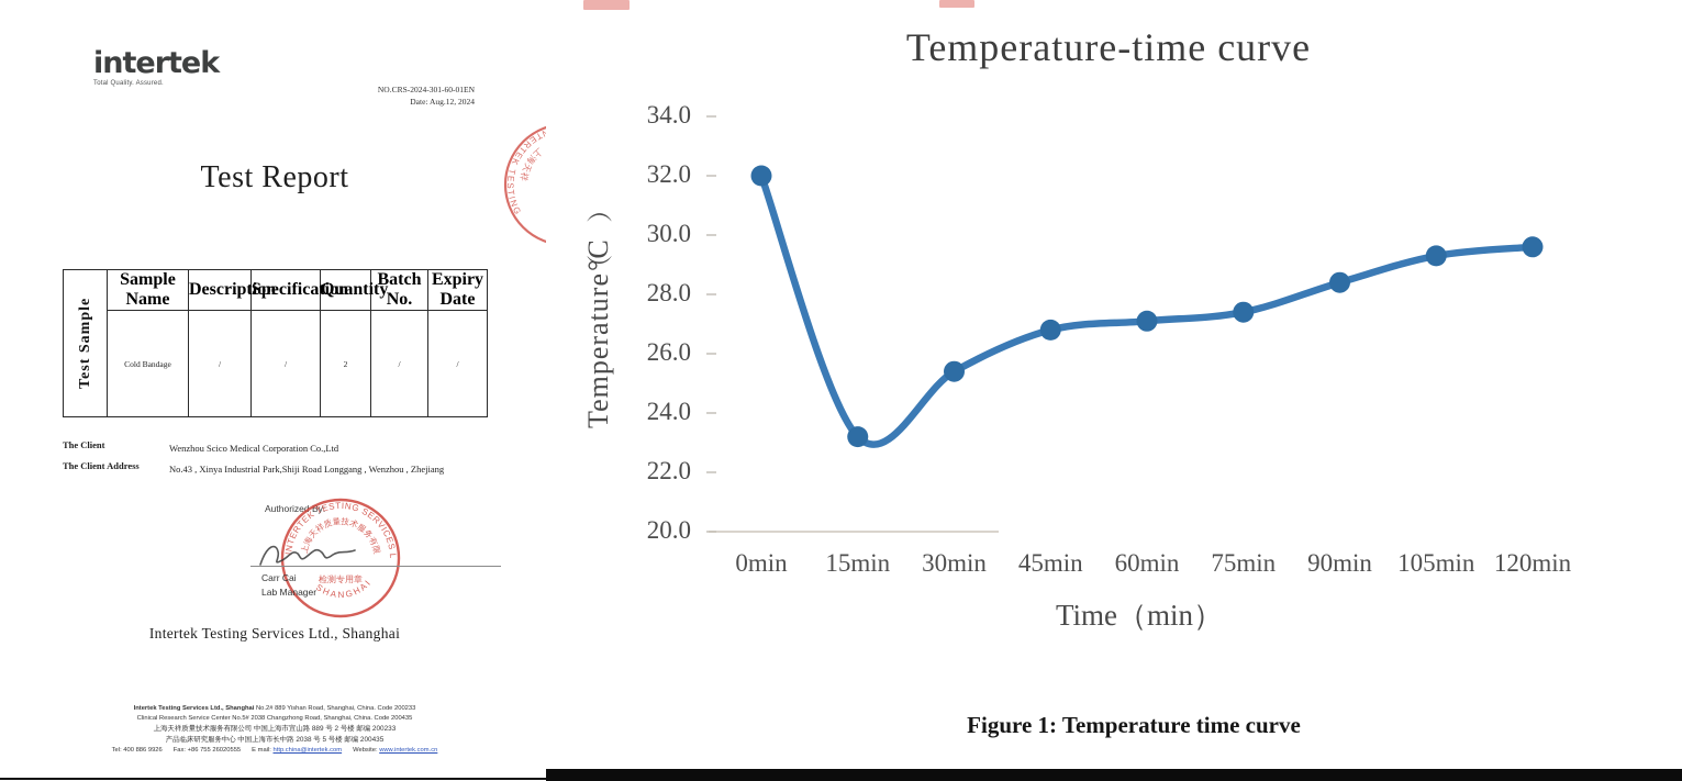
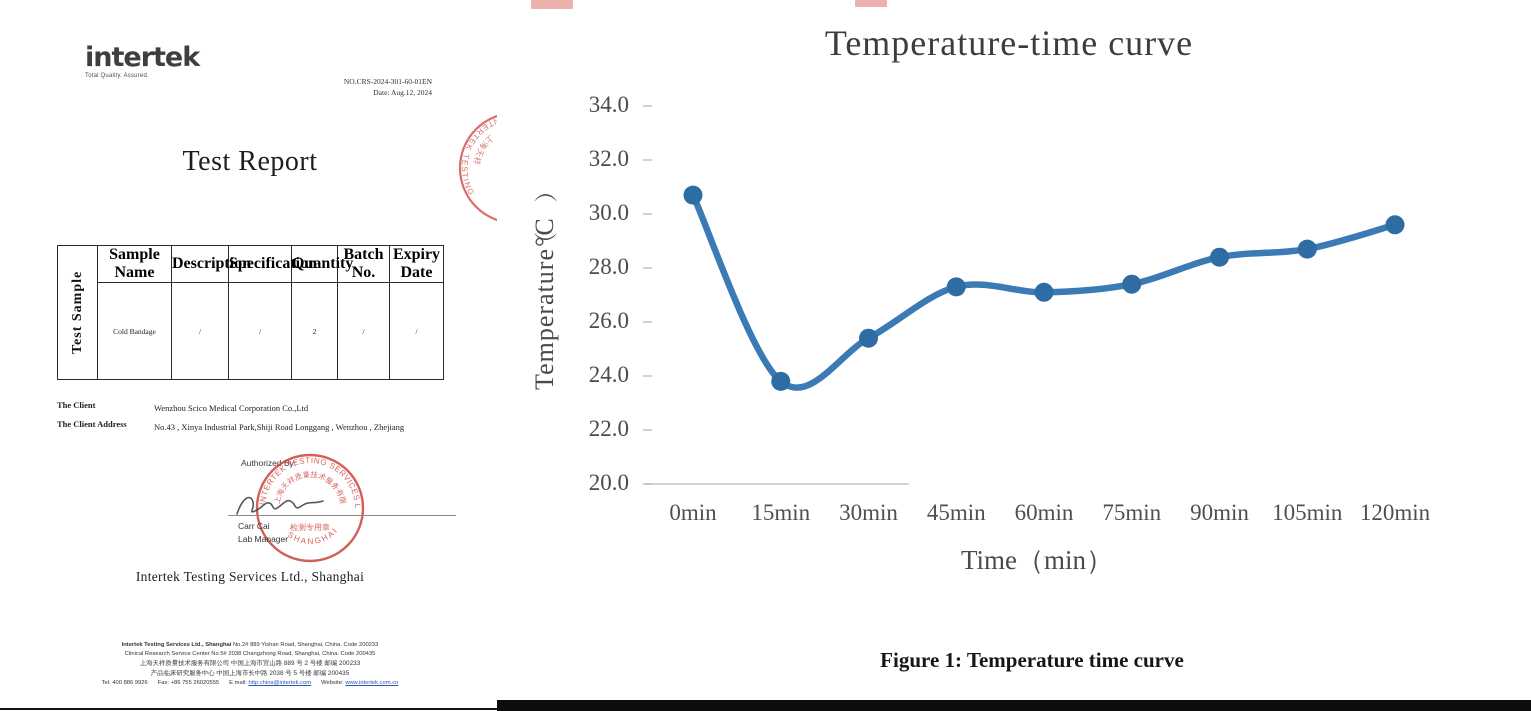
0min: 32.0 -> 30.7
15min: 23.2 -> 23.8
45min: 26.8 -> 27.3
105min: 29.3 -> 28.7
